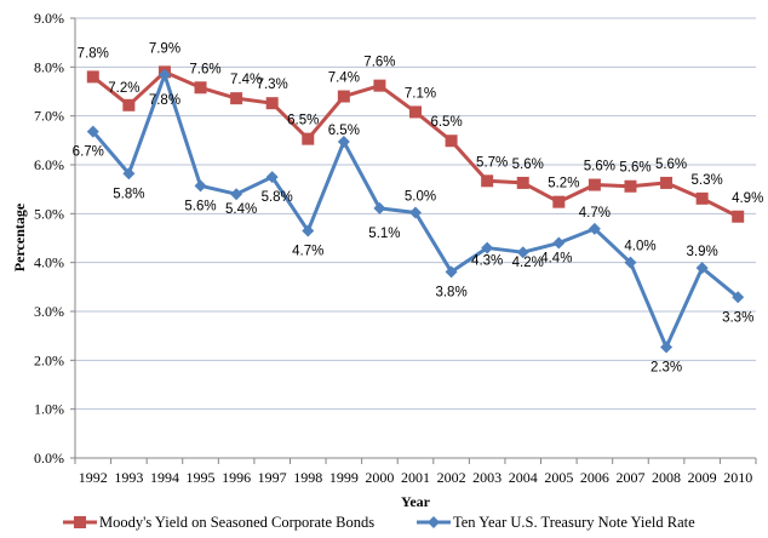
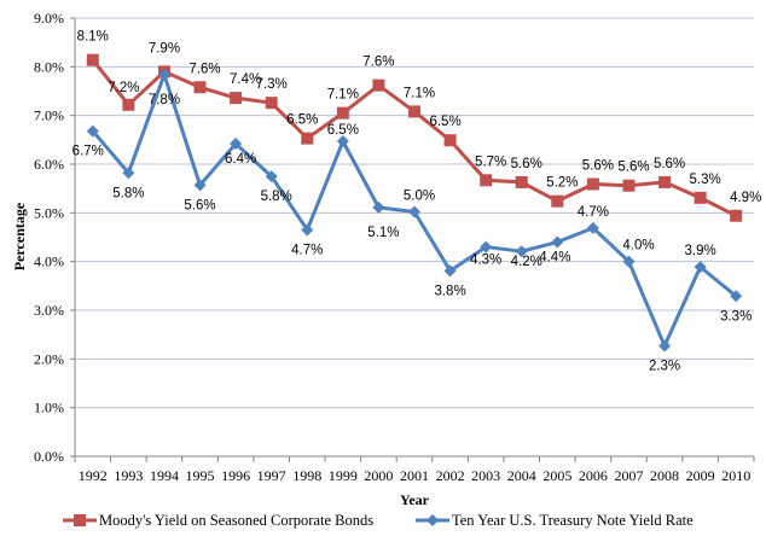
Moody's Yield on Seasoned Corporate Bonds/1992: 7.8% -> 8.1%
Ten Year U.S. Treasury Note Yield Rate/1996: 5.4% -> 6.4%
Moody's Yield on Seasoned Corporate Bonds/1999: 7.4% -> 7.1%
